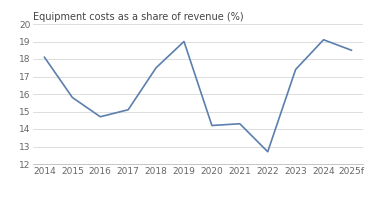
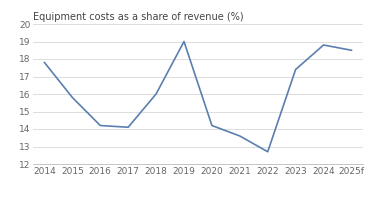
2014: 18.1 -> 17.8
2016: 14.7 -> 14.2
2017: 15.1 -> 14.1
2018: 17.5 -> 16.0
2021: 14.3 -> 13.6
2024: 19.1 -> 18.8
